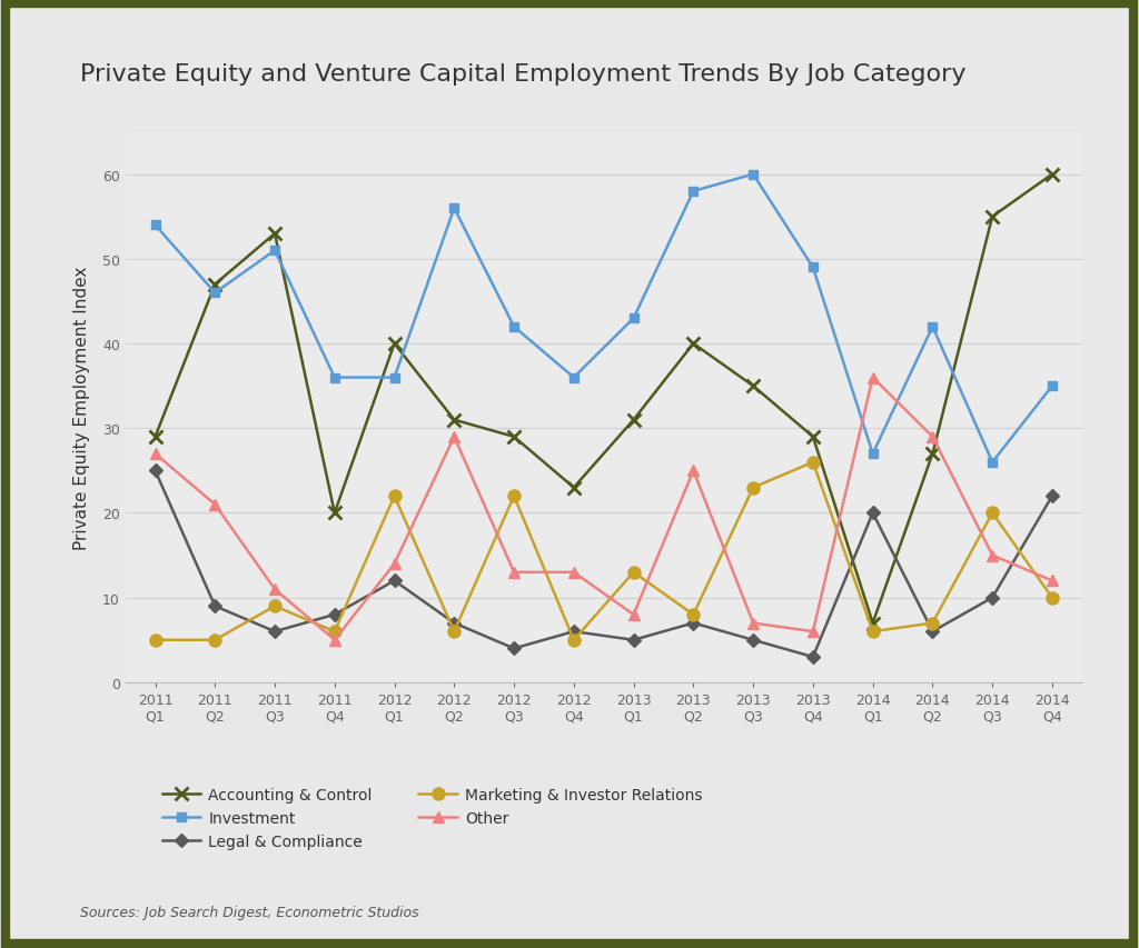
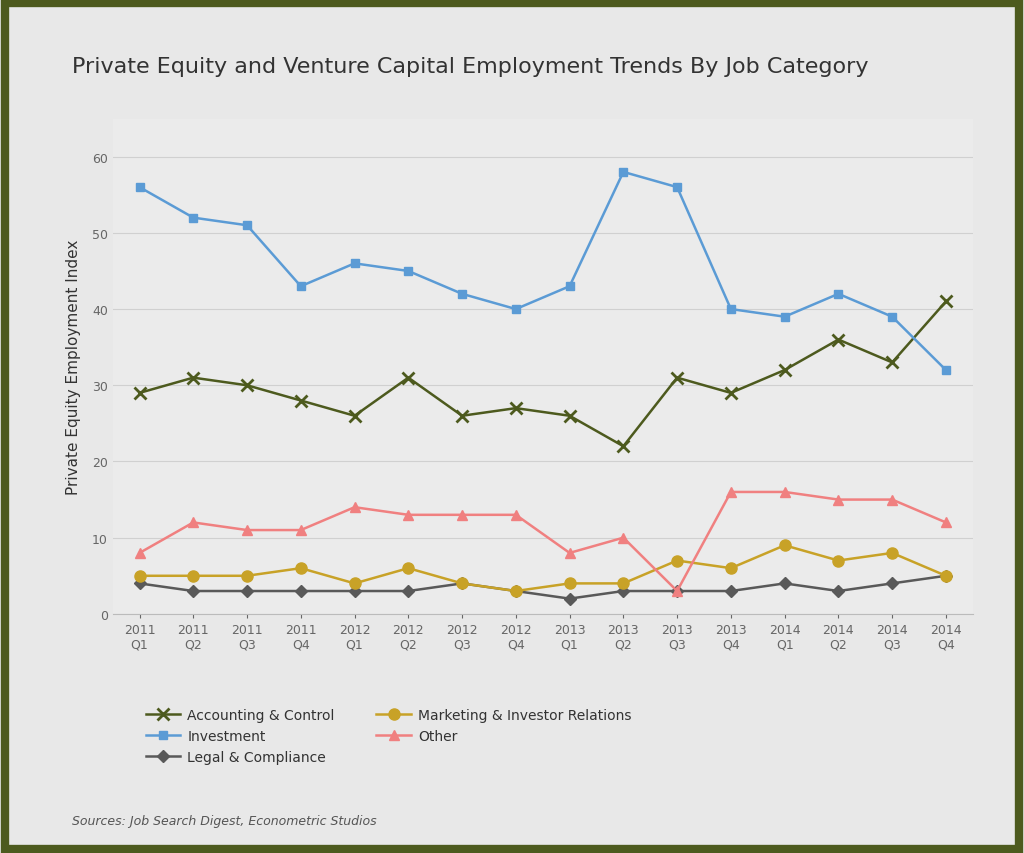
Investment/2011 Q1: 54 -> 56
Legal & Compliance/2011 Q1: 25 -> 4
Other/2011 Q1: 27 -> 8
Accounting & Control/2011 Q2: 47 -> 31
Investment/2011 Q2: 46 -> 52
Legal & Compliance/2011 Q2: 9 -> 3
Other/2011 Q2: 21 -> 12
Accounting & Control/2011 Q3: 53 -> 30
Legal & Compliance/2011 Q3: 6 -> 3
Marketing & Investor Relations/2011 Q3: 9 -> 5
Accounting & Control/2011 Q4: 20 -> 28
Investment/2011 Q4: 36 -> 43
Legal & Compliance/2011 Q4: 8 -> 3
Other/2011 Q4: 5 -> 11
Accounting & Control/2012 Q1: 40 -> 26
Investment/2012 Q1: 36 -> 46
Legal & Compliance/2012 Q1: 12 -> 3
Marketing & Investor Relations/2012 Q1: 22 -> 4
Investment/2012 Q2: 56 -> 45
Legal & Compliance/2012 Q2: 7 -> 3
Other/2012 Q2: 29 -> 13
Accounting & Control/2012 Q3: 29 -> 26
Marketing & Investor Relations/2012 Q3: 22 -> 4
Accounting & Control/2012 Q4: 23 -> 27
Investment/2012 Q4: 36 -> 40
Legal & Compliance/2012 Q4: 6 -> 3
Marketing & Investor Relations/2012 Q4: 5 -> 3
Accounting & Control/2013 Q1: 31 -> 26
Legal & Compliance/2013 Q1: 5 -> 2
Marketing & Investor Relations/2013 Q1: 13 -> 4
Accounting & Control/2013 Q2: 40 -> 22
Legal & Compliance/2013 Q2: 7 -> 3
Marketing & Investor Relations/2013 Q2: 8 -> 4
Other/2013 Q2: 25 -> 10
Accounting & Control/2013 Q3: 35 -> 31
Investment/2013 Q3: 60 -> 56
Legal & Compliance/2013 Q3: 5 -> 3
Marketing & Investor Relations/2013 Q3: 23 -> 7
Other/2013 Q3: 7 -> 3
Investment/2013 Q4: 49 -> 40
Marketing & Investor Relations/2013 Q4: 26 -> 6
Other/2013 Q4: 6 -> 16
Accounting & Control/2014 Q1: 7 -> 32
Investment/2014 Q1: 27 -> 39
Legal & Compliance/2014 Q1: 20 -> 4
Marketing & Investor Relations/2014 Q1: 6 -> 9
Other/2014 Q1: 36 -> 16
Accounting & Control/2014 Q2: 27 -> 36
Legal & Compliance/2014 Q2: 6 -> 3
Other/2014 Q2: 29 -> 15
Accounting & Control/2014 Q3: 55 -> 33
Investment/2014 Q3: 26 -> 39
Legal & Compliance/2014 Q3: 10 -> 4
Marketing & Investor Relations/2014 Q3: 20 -> 8
Accounting & Control/2014 Q4: 60 -> 41
Investment/2014 Q4: 35 -> 32
Legal & Compliance/2014 Q4: 22 -> 5
Marketing & Investor Relations/2014 Q4: 10 -> 5
